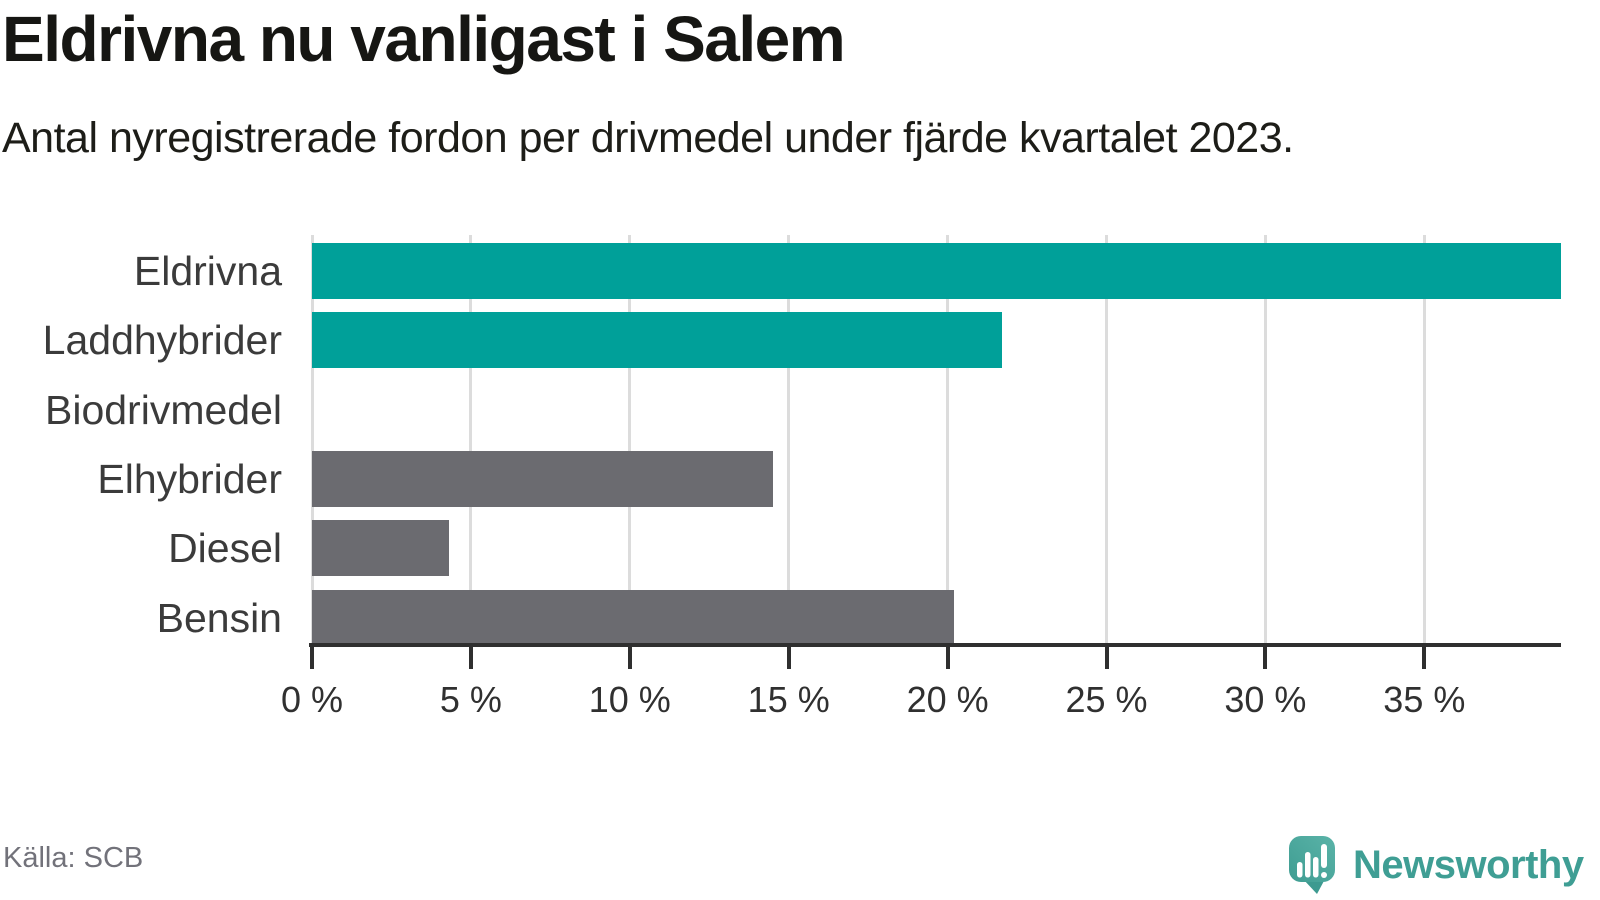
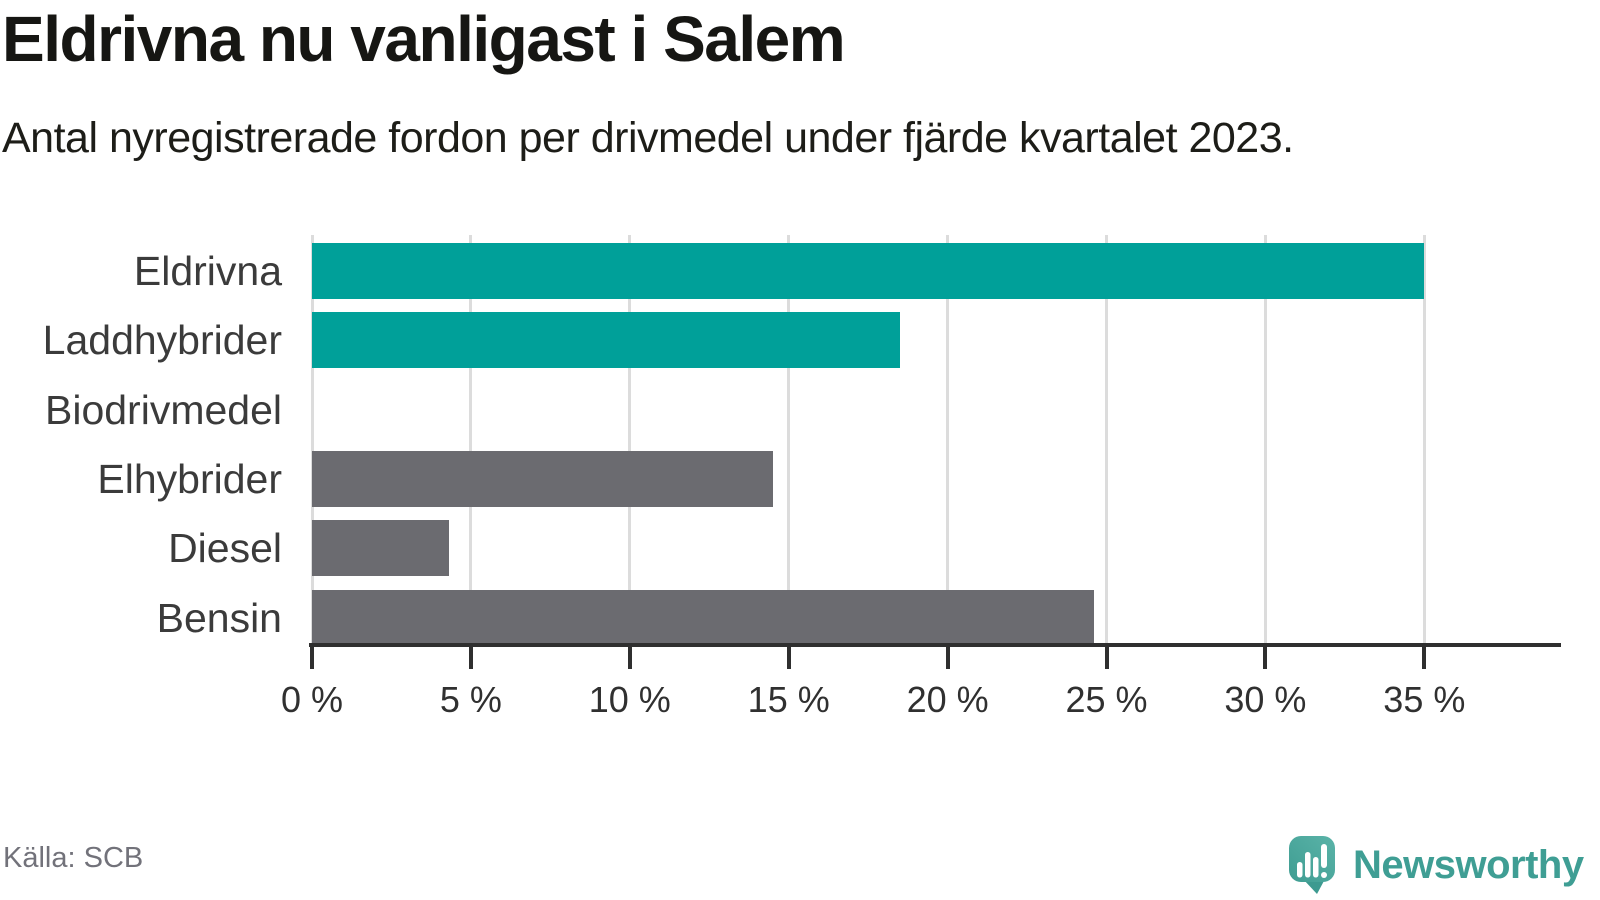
Eldrivna: 39.3% -> 35.0%
Laddhybrider: 21.7% -> 18.5%
Bensin: 20.2% -> 24.6%
